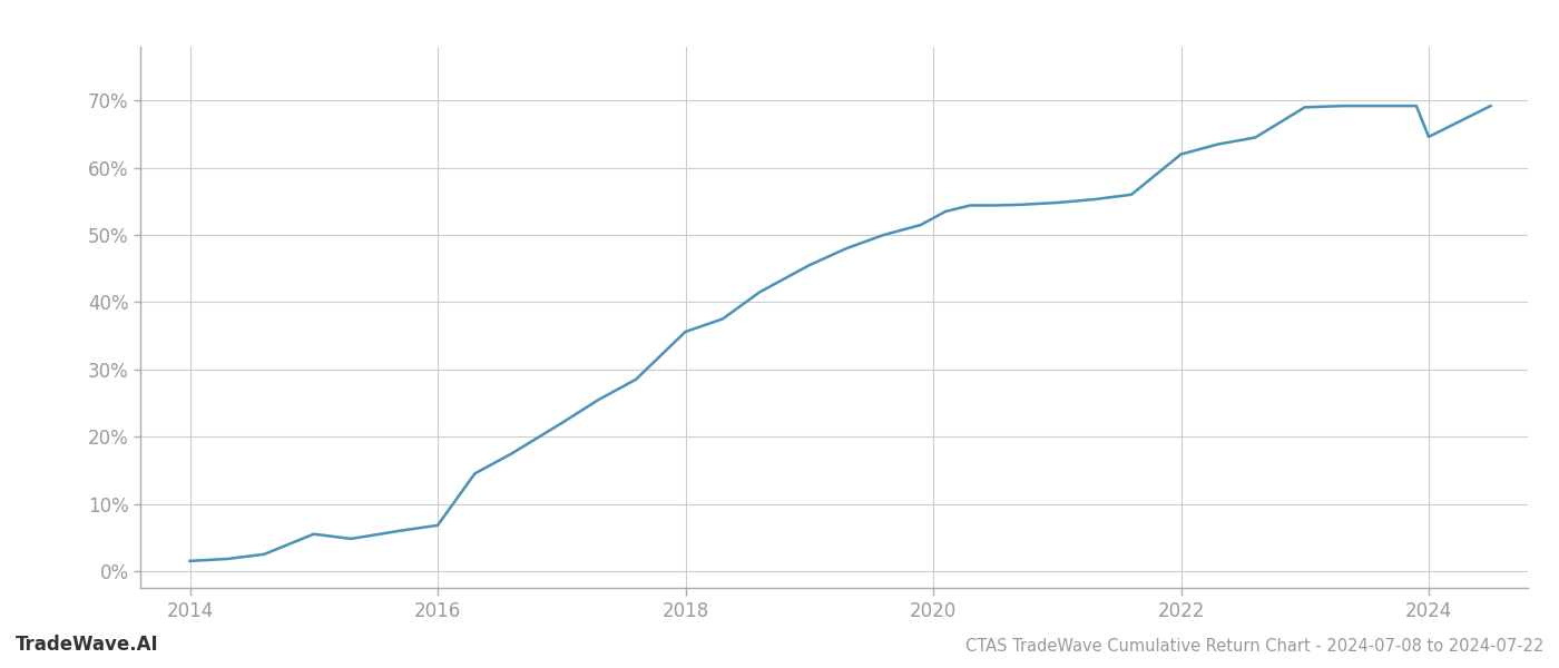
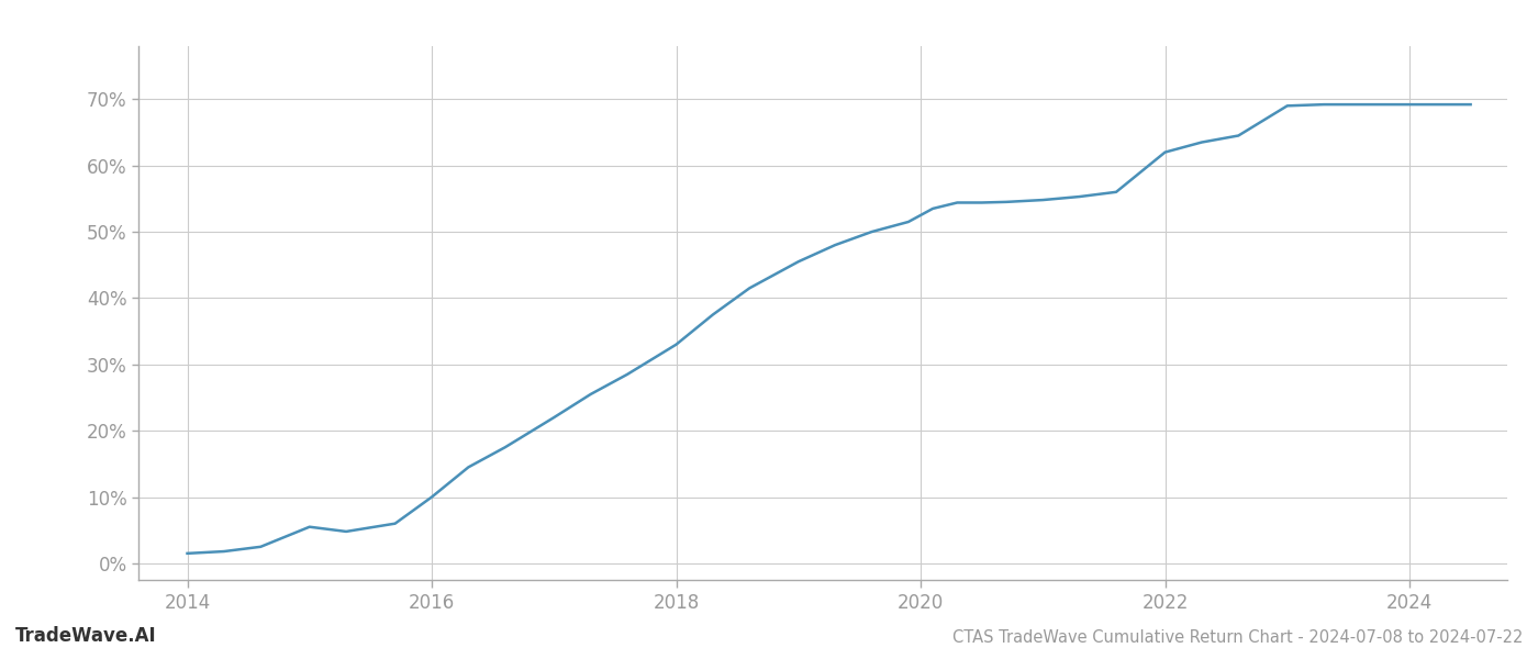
2016: 6.8% -> 10.0%
2018: 35.6% -> 33.0%
2024: 64.6% -> 69.2%
